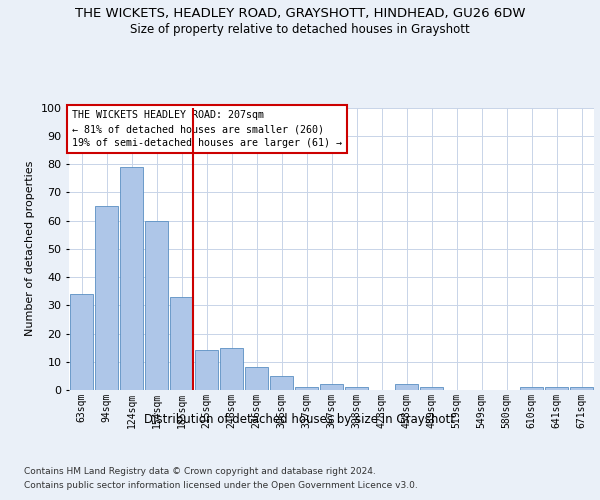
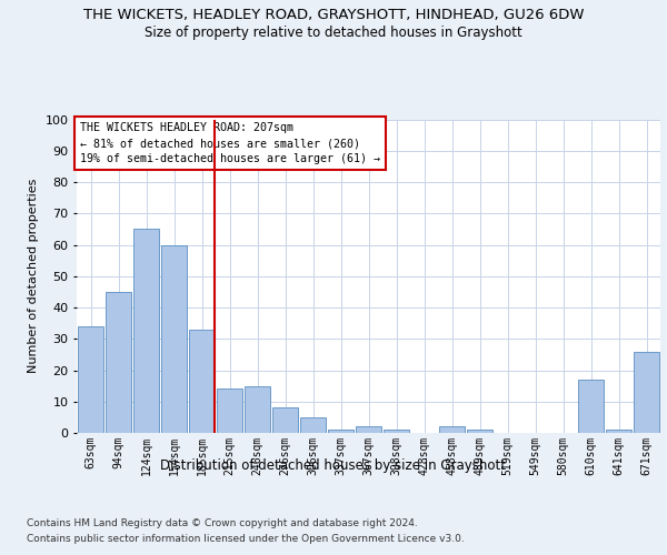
94sqm: 65 -> 45
124sqm: 79 -> 65
610sqm: 1 -> 17
671sqm: 1 -> 26
